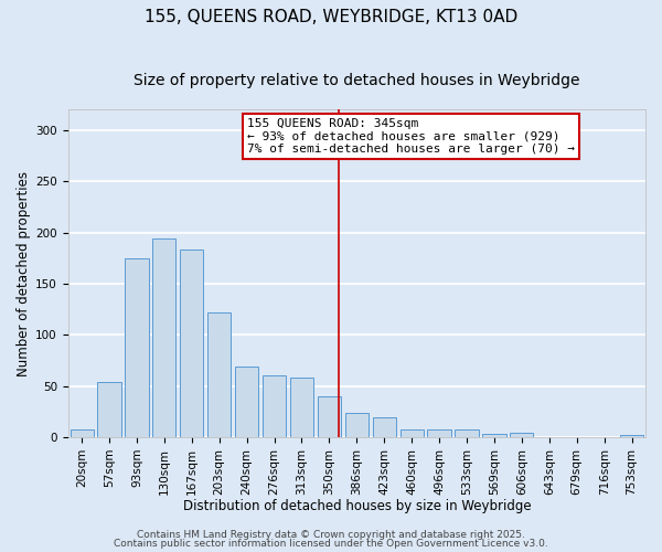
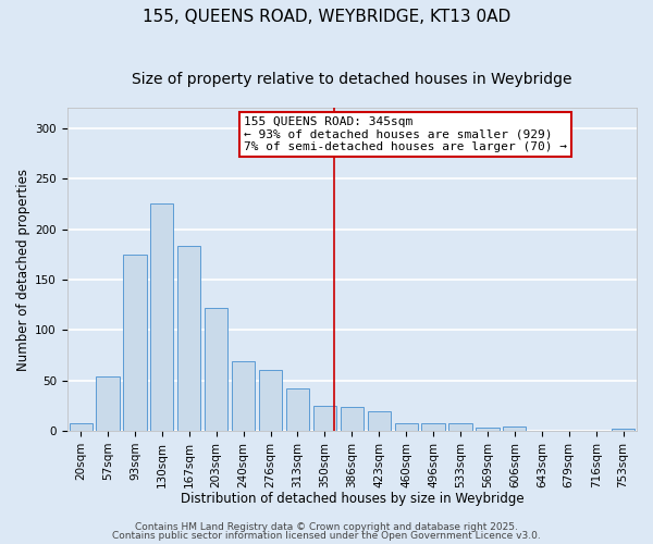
130sqm: 194 -> 225
313sqm: 58 -> 42
350sqm: 40 -> 25
